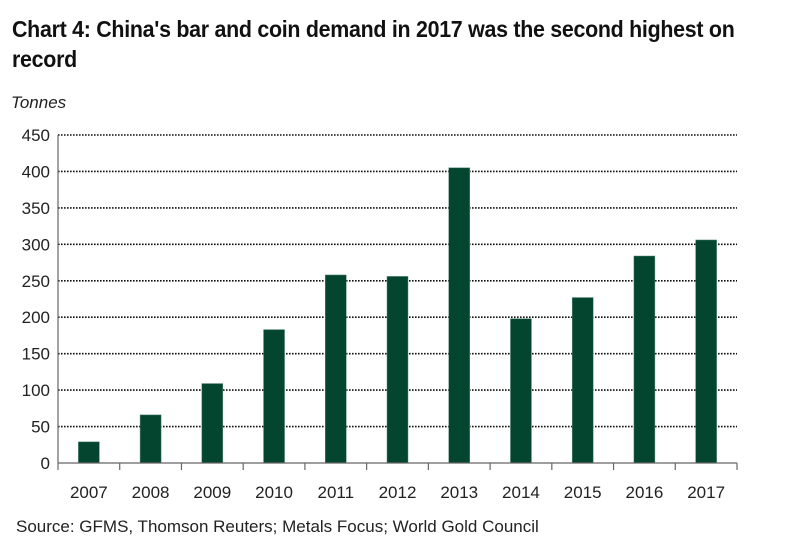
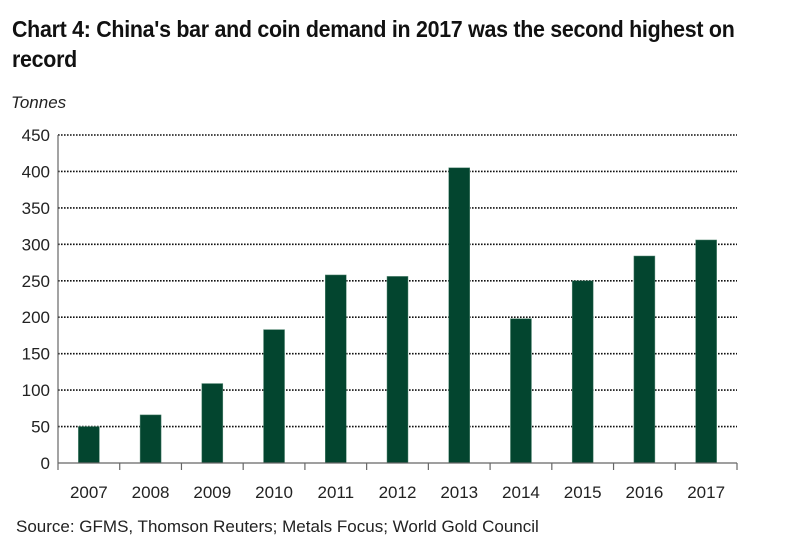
2007: 30 -> 50
2015: 230 -> 250
